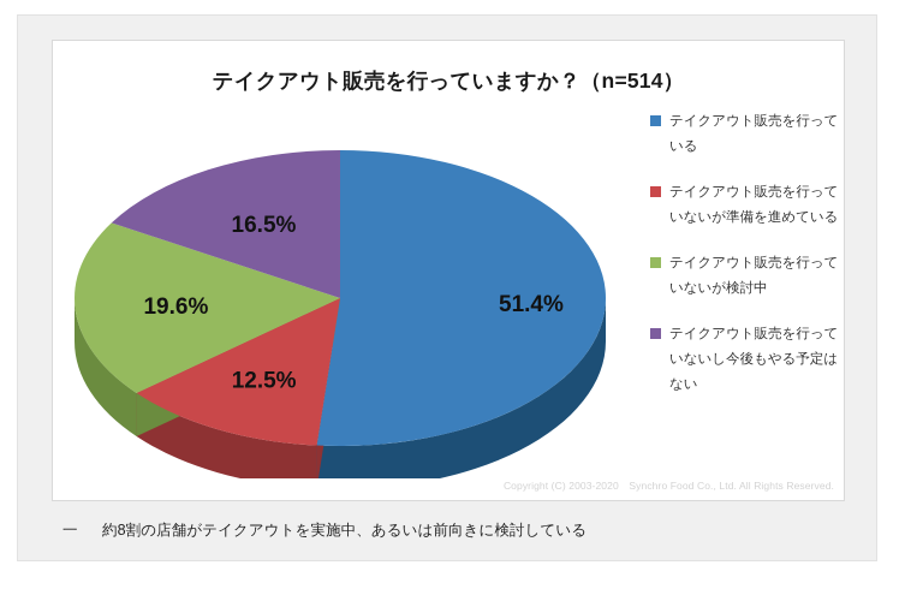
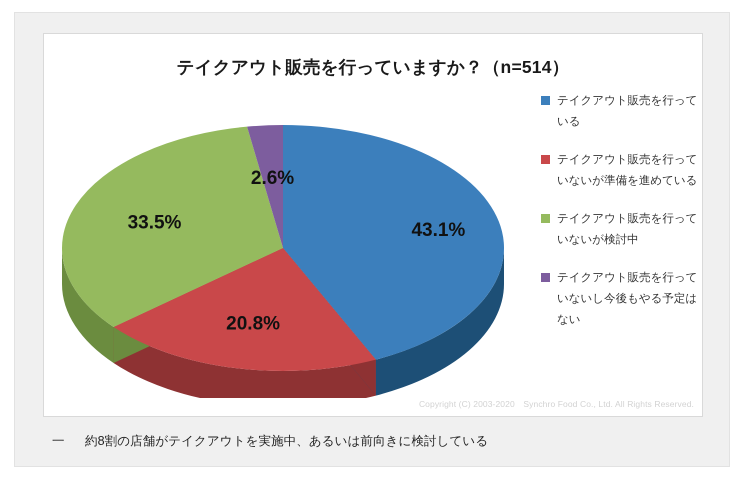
テイクアウト販売を行っている: 51.4% -> 43.1%
テイクアウト販売を行っていないが準備を進めている: 12.5% -> 20.8%
テイクアウト販売を行っていないが検討中: 19.6% -> 33.5%
テイクアウト販売を行っていないし今後もやる予定はない: 16.5% -> 2.6%
